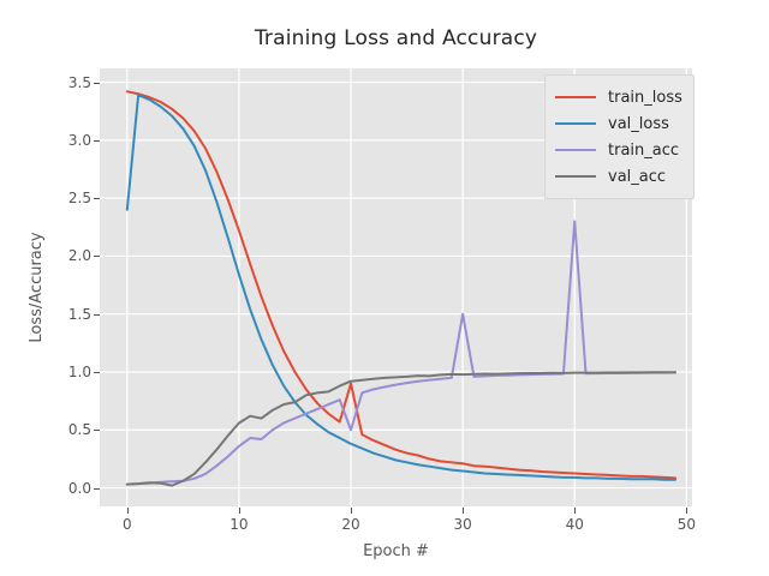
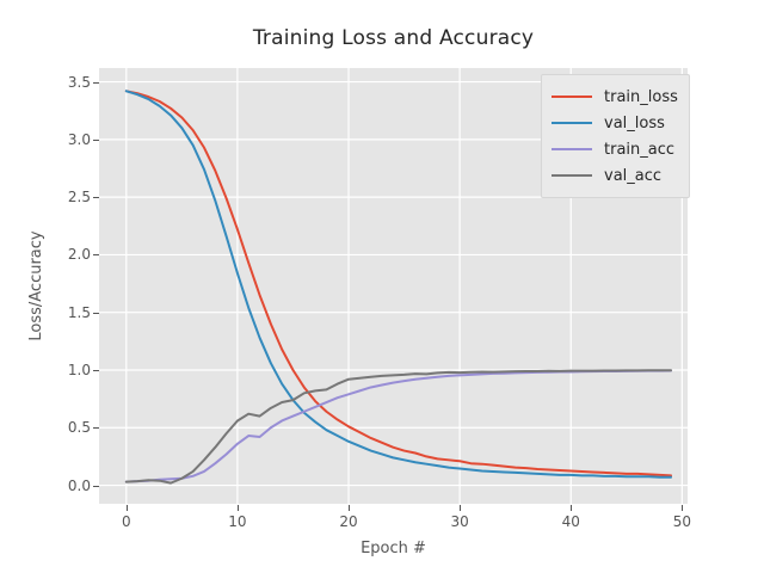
val_loss/0: 2.4 -> 3.4
train_loss/20: 0.9 -> 0.5
train_acc/20: 0.5 -> 0.8
train_acc/30: 1.5 -> 1.0
train_acc/40: 2.3 -> 1.0
